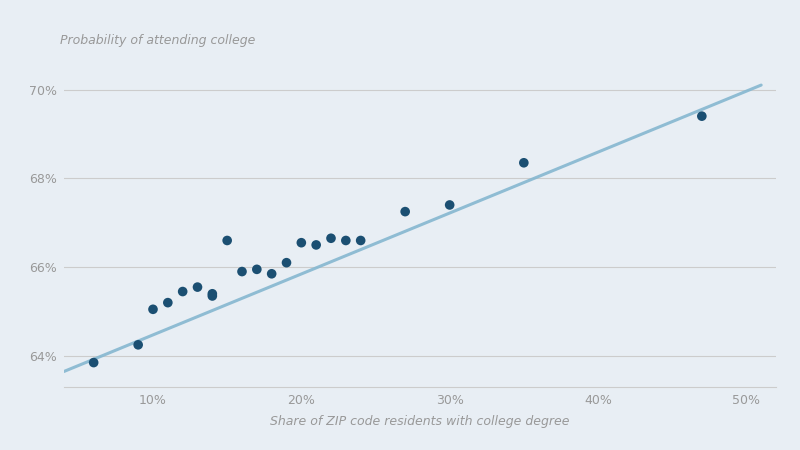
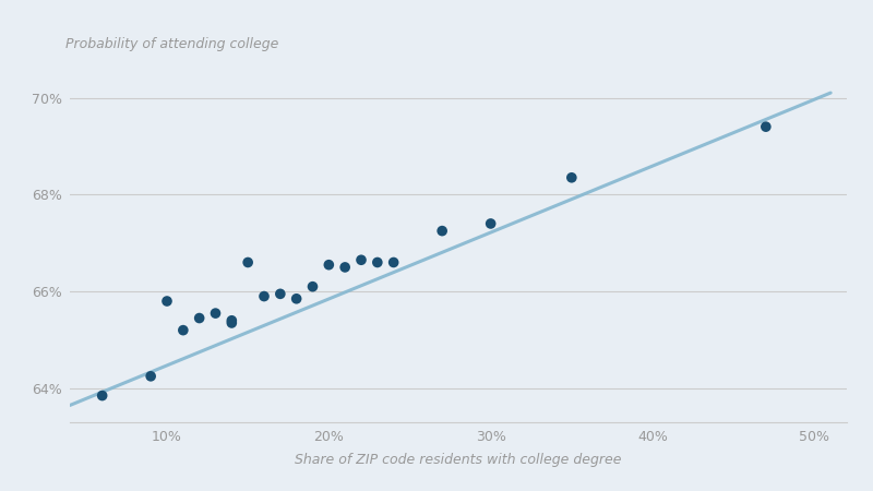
10%: 65.05% -> 65.80%
